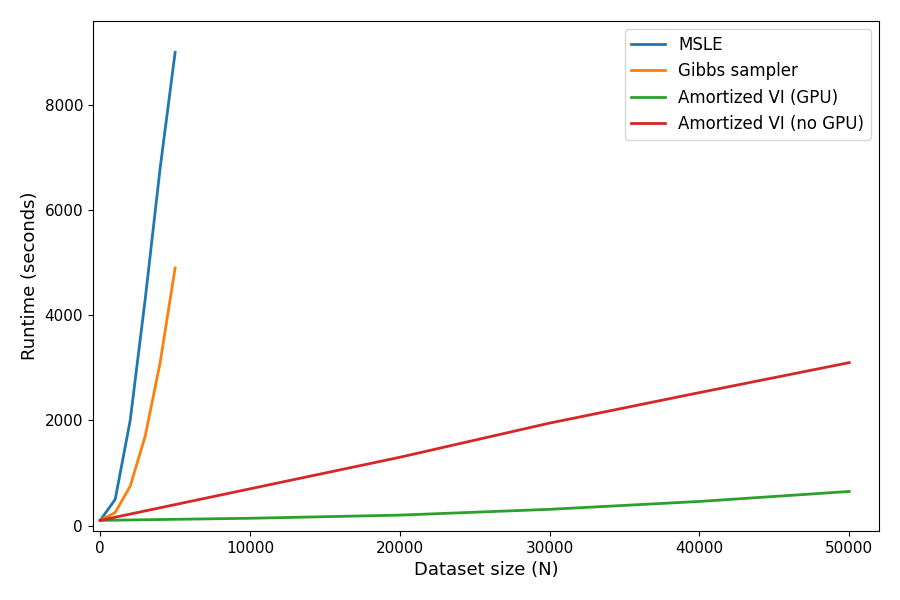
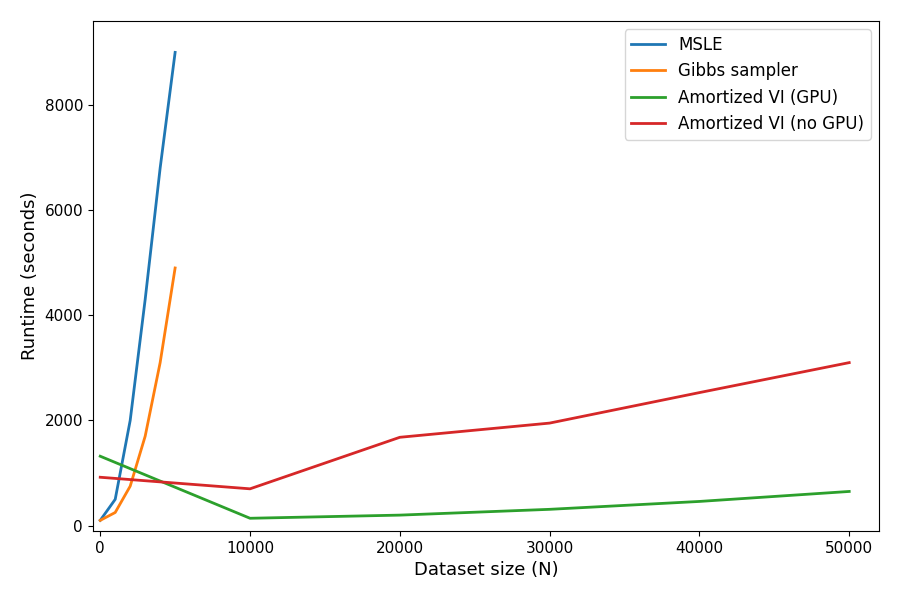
Amortized VI (GPU)/0: 100 -> 1320
Amortized VI (no GPU)/0: 100 -> 920
Amortized VI (no GPU)/20000: 1300 -> 1680
